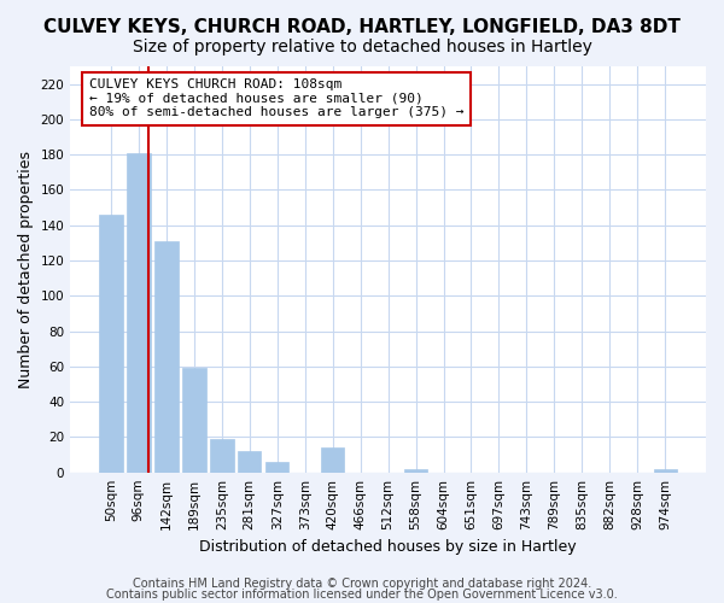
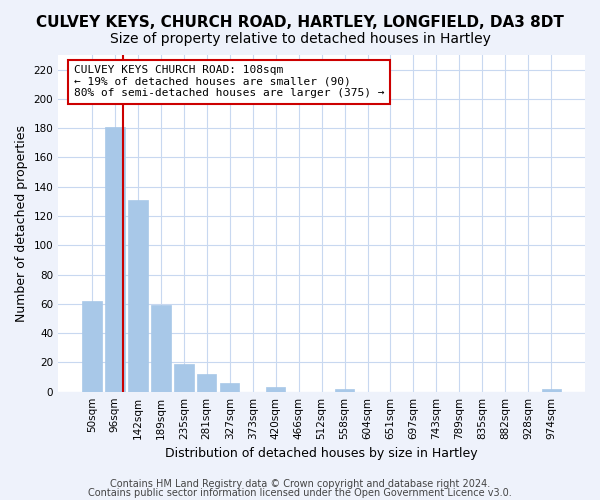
50sqm: 146 -> 62
420sqm: 14 -> 3
